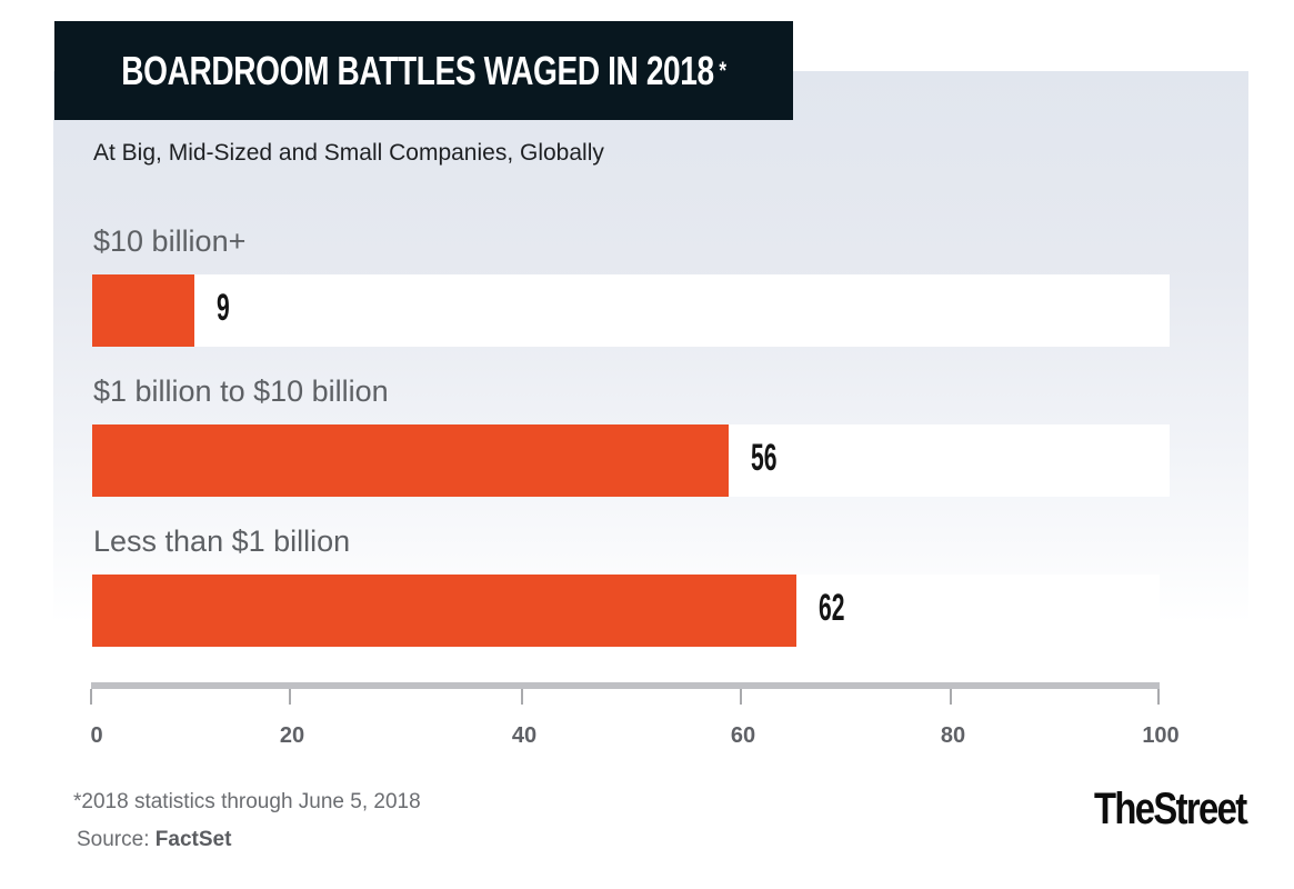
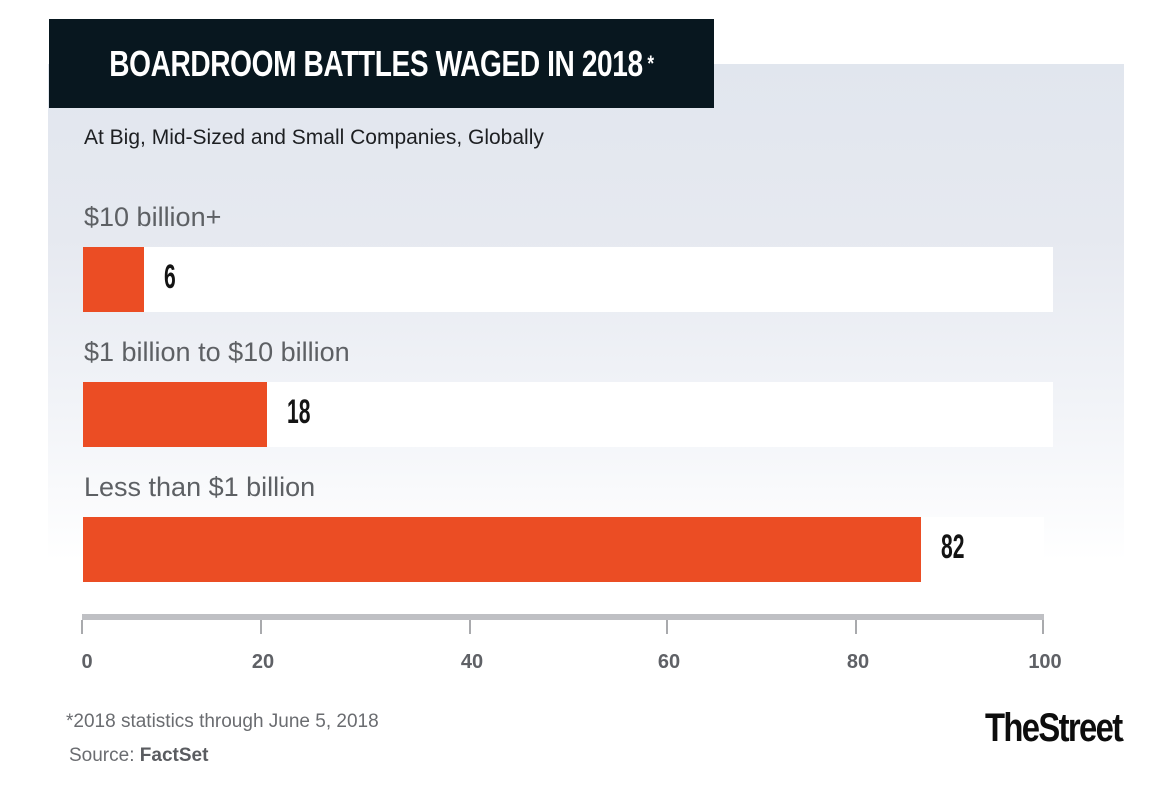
$10 billion+: 9 -> 6
$1 billion to $10 billion: 56 -> 18
Less than $1 billion: 62 -> 82
